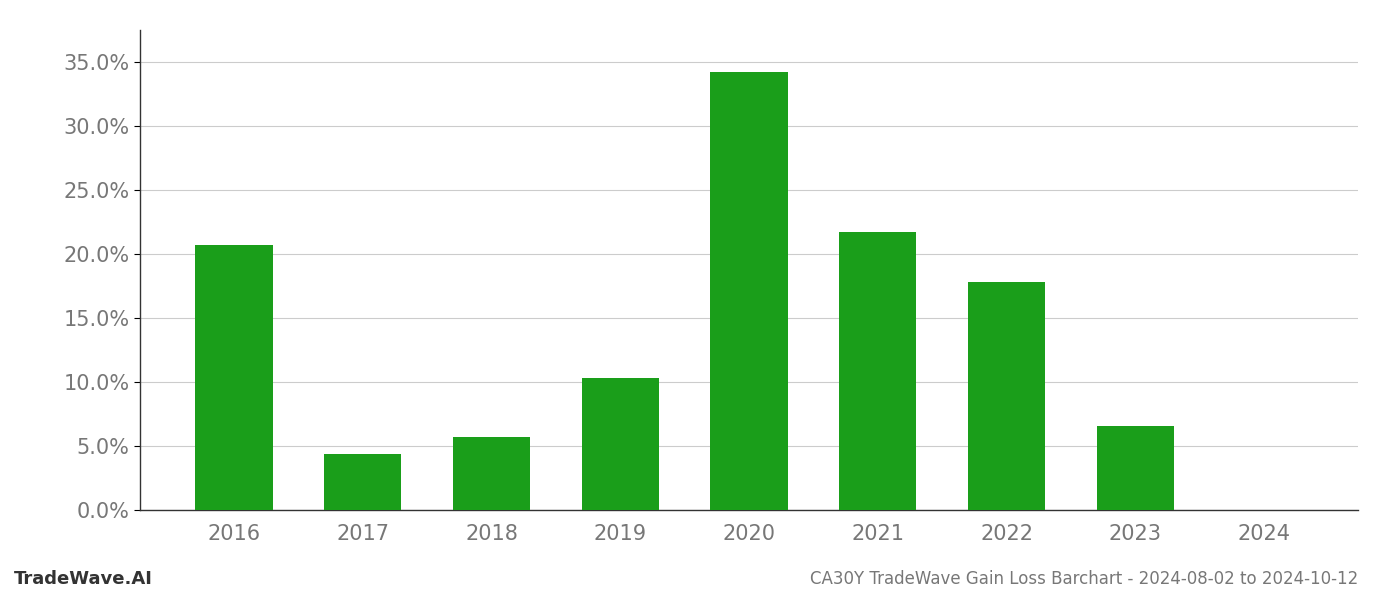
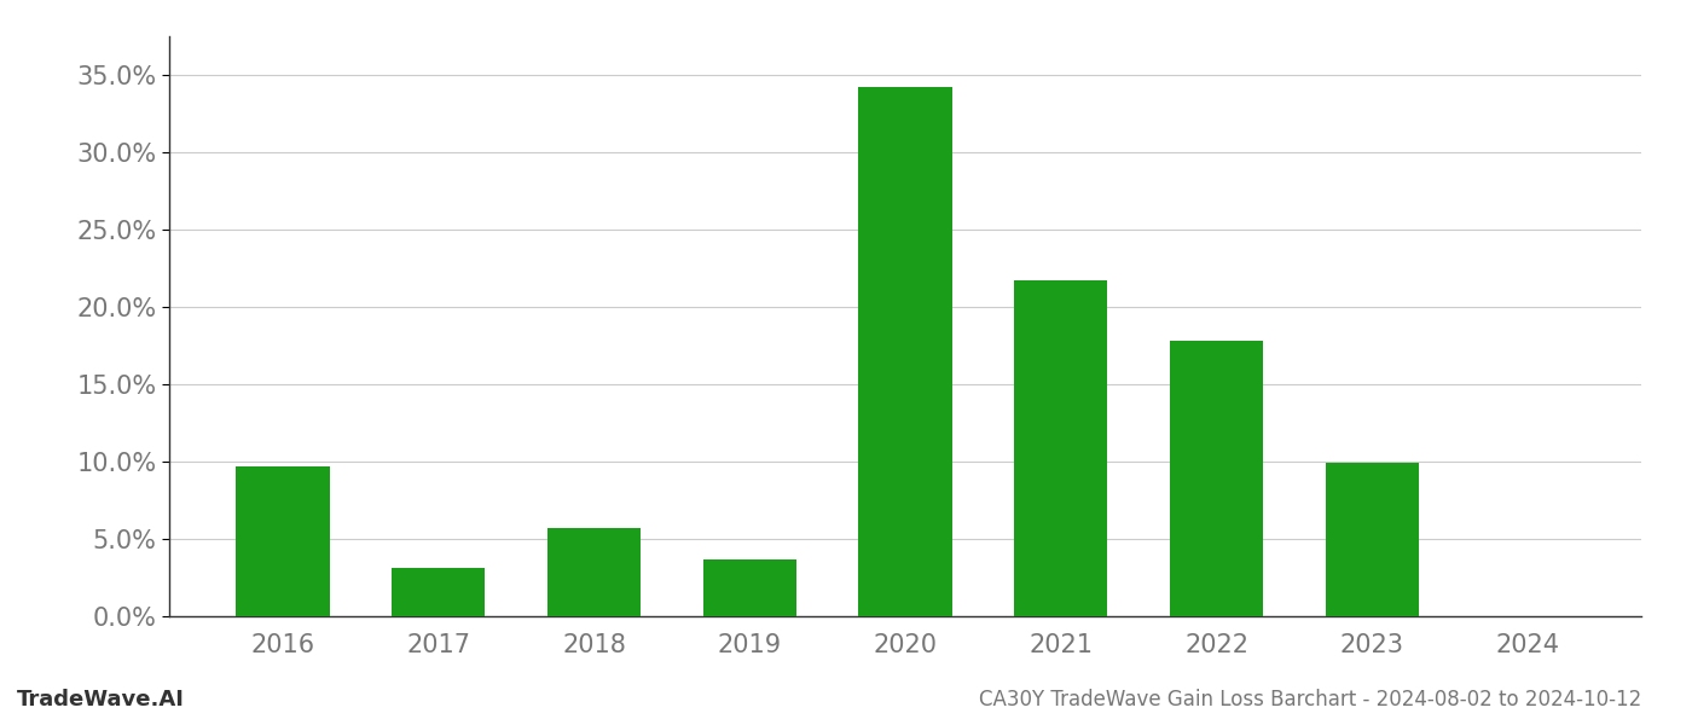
2016: 20.7% -> 9.7%
2017: 4.4% -> 3.1%
2019: 10.3% -> 3.7%
2023: 6.6% -> 9.9%
